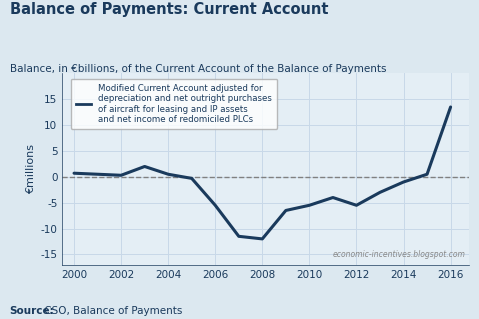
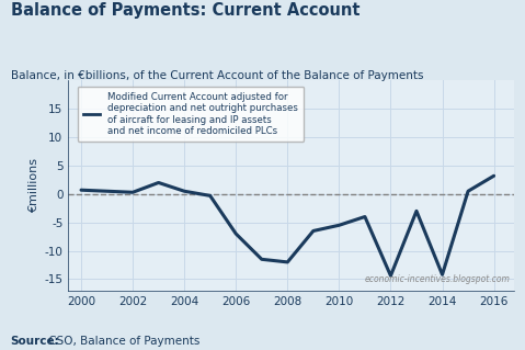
2006: -5.5 -> -7.0
2012: -5.5 -> -14.4
2014: -1.0 -> -14.2
2016: 13.5 -> 3.2
